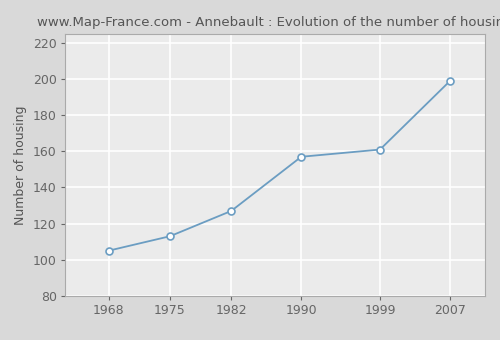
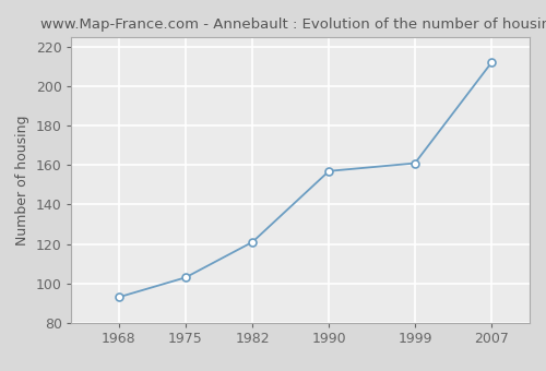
1968: 105 -> 93
1975: 113 -> 103
1982: 127 -> 121
2007: 199 -> 212
